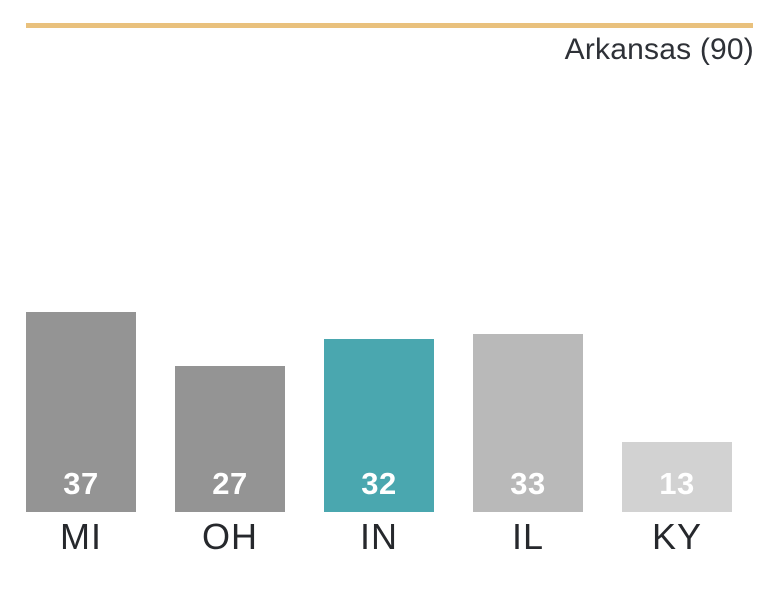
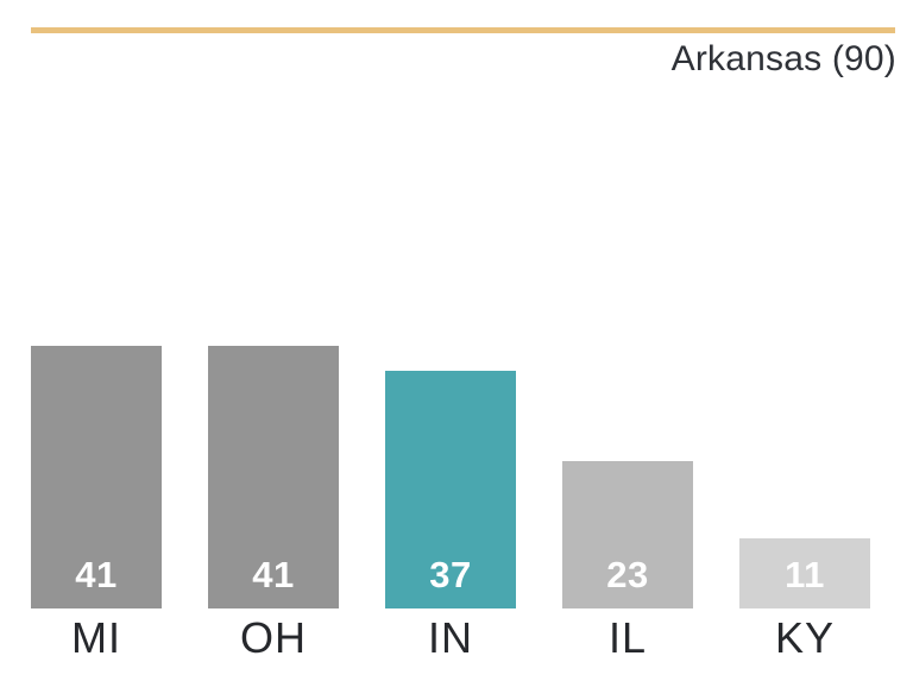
MI: 37 -> 41
OH: 27 -> 41
IN: 32 -> 37
IL: 33 -> 23
KY: 13 -> 11
